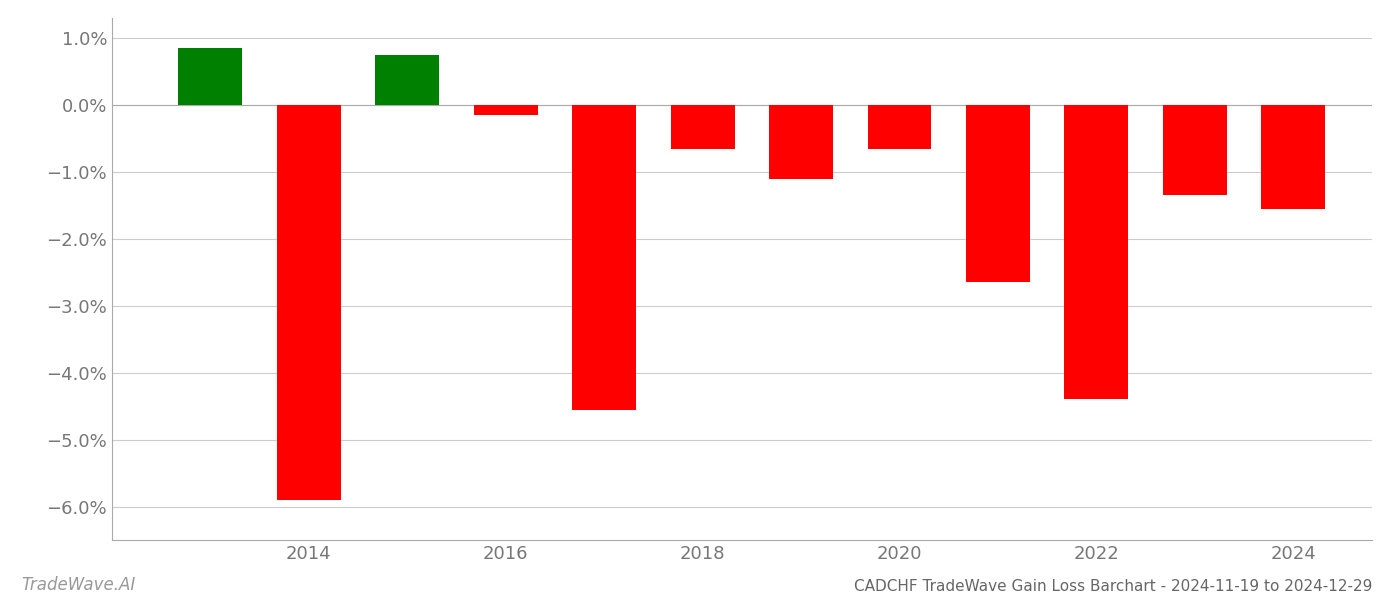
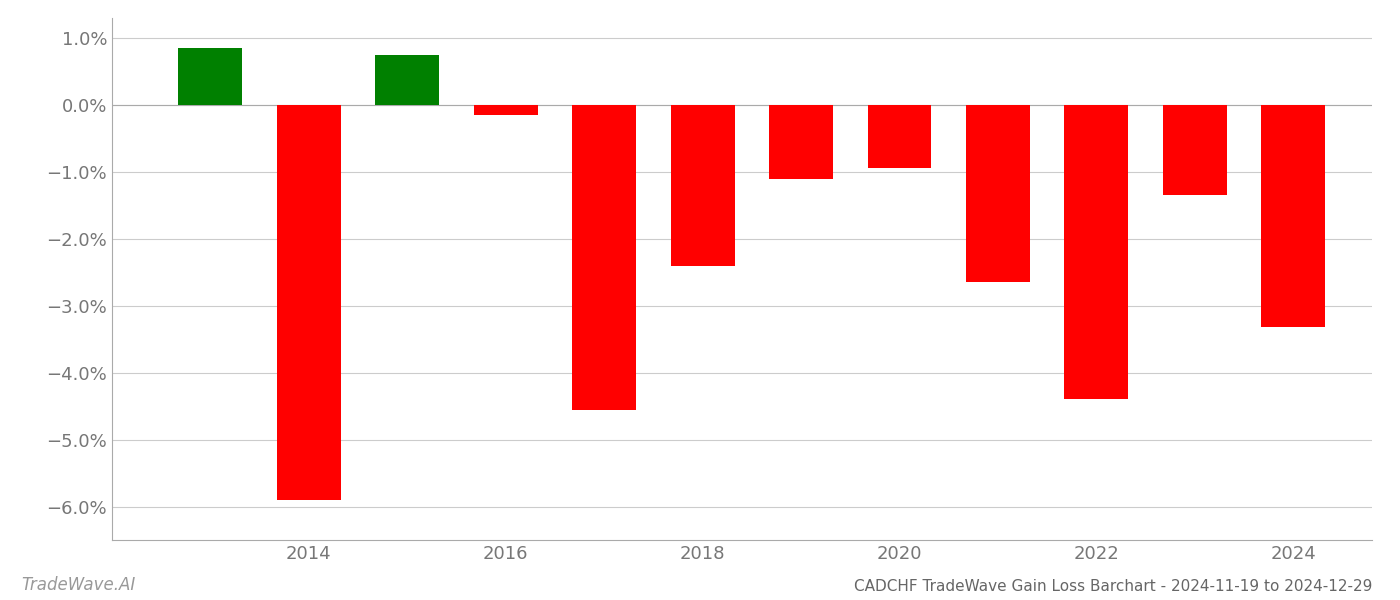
2018: -0.65% -> -2.40%
2020: -0.65% -> -0.94%
2024: -1.55% -> -3.32%
